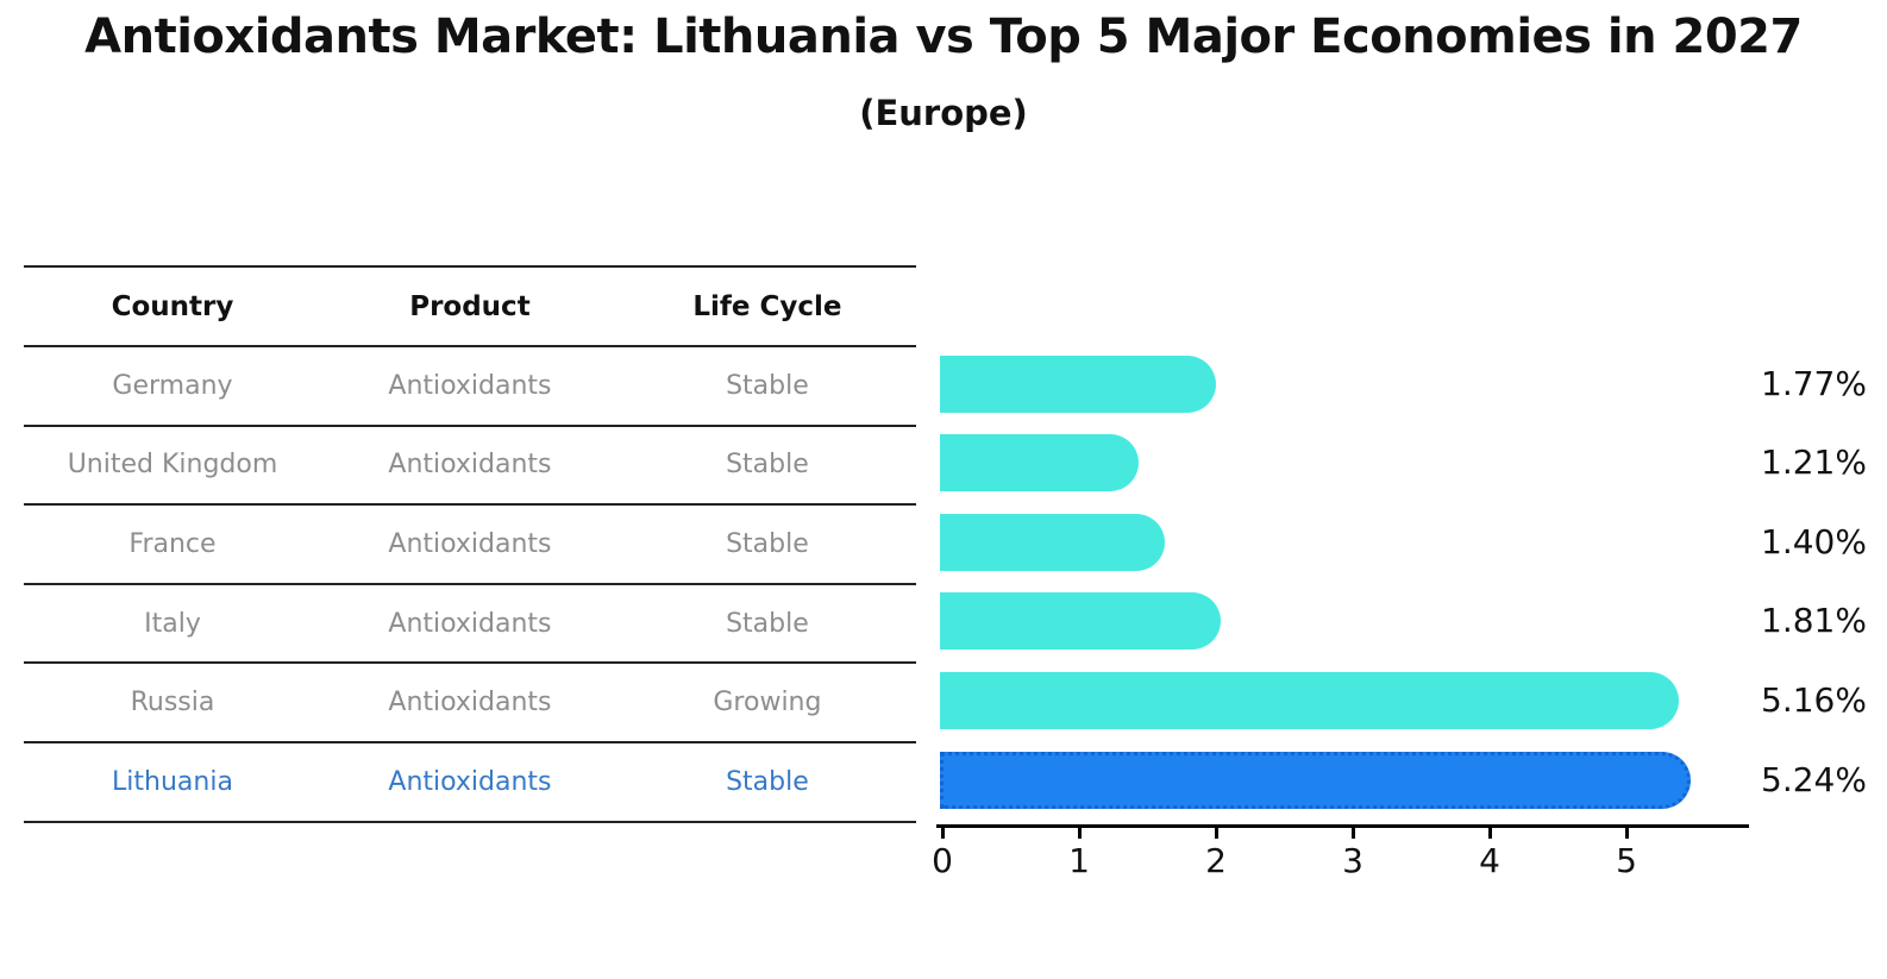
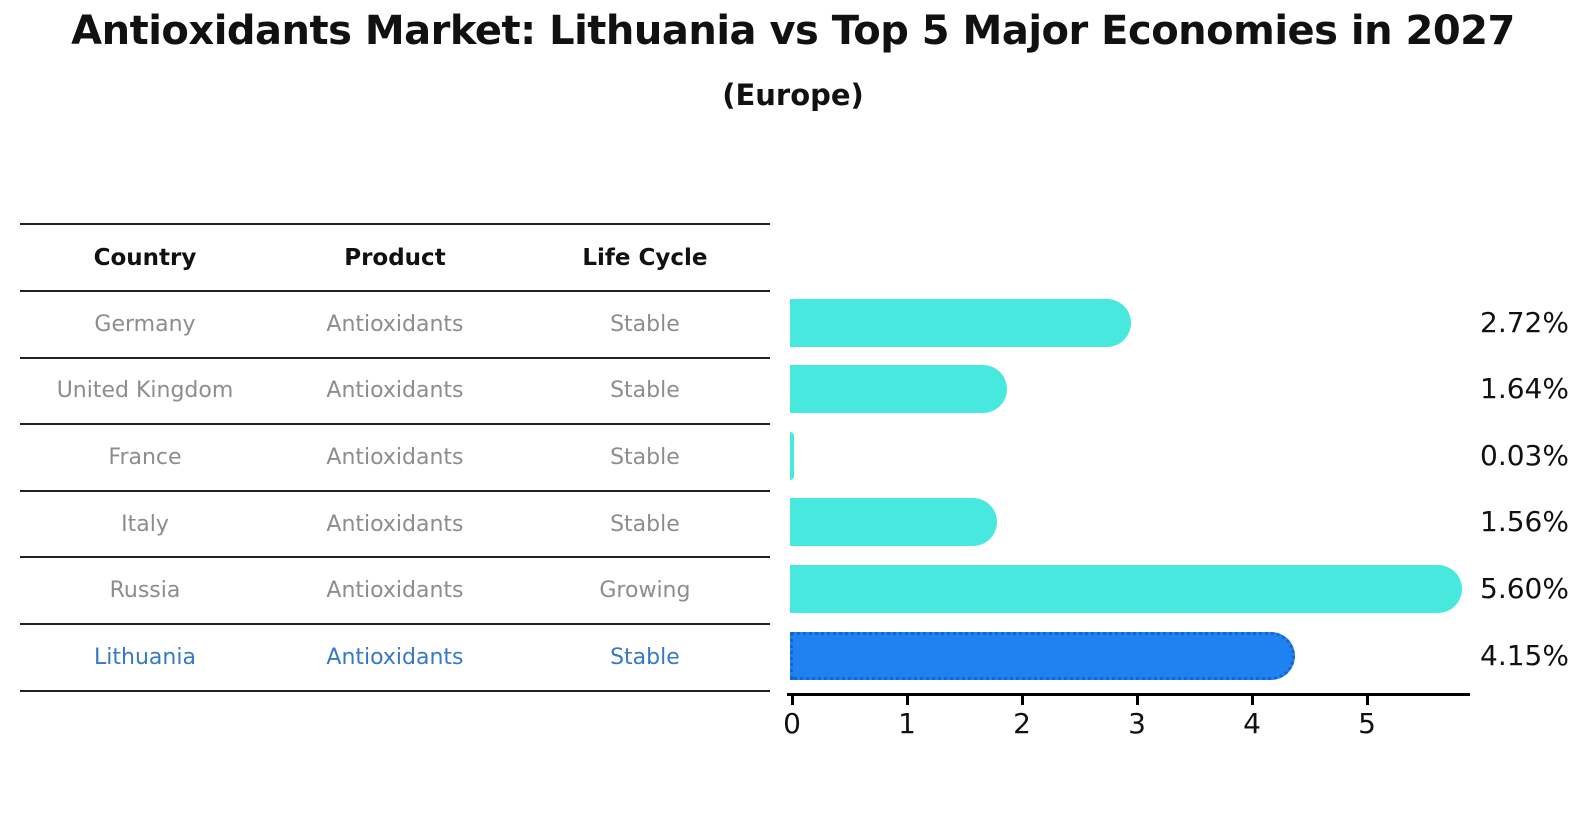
Germany: 1.77% -> 2.72%
United Kingdom: 1.21% -> 1.64%
France: 1.40% -> 0.03%
Italy: 1.81% -> 1.56%
Russia: 5.16% -> 5.60%
Lithuania: 5.24% -> 4.15%
